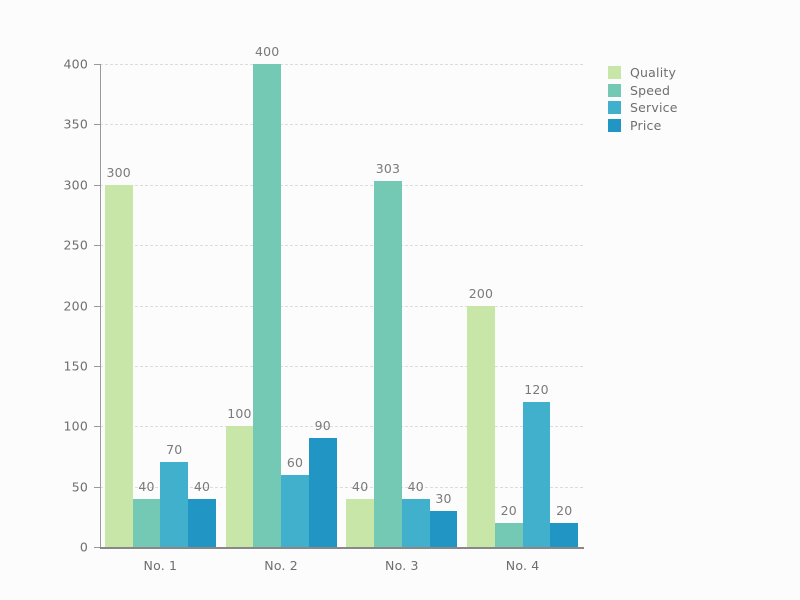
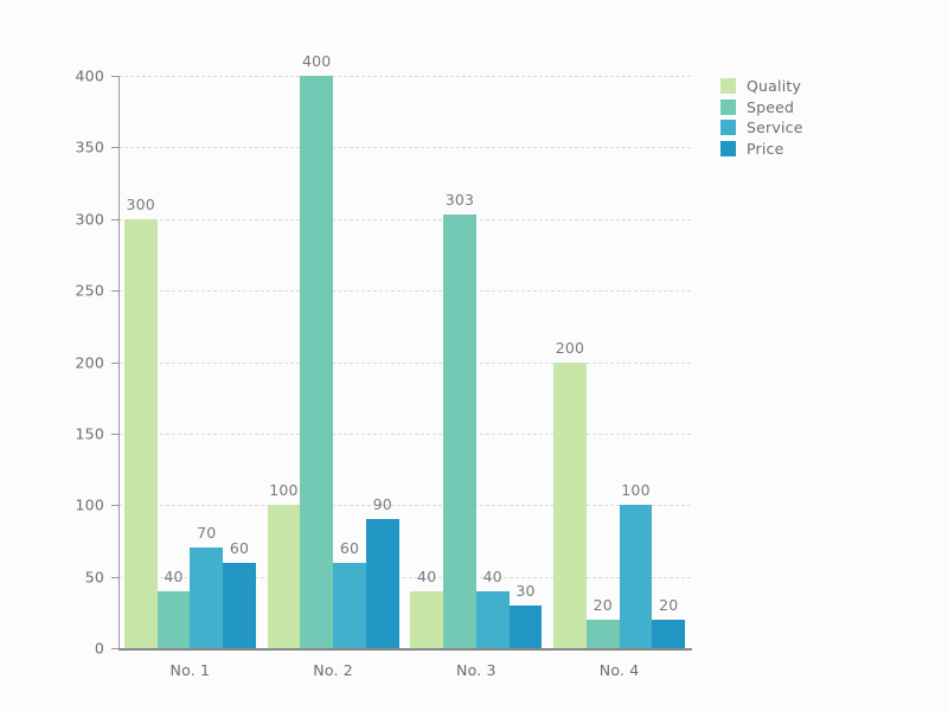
Price/No. 1: 40 -> 60
Service/No. 4: 120 -> 100
